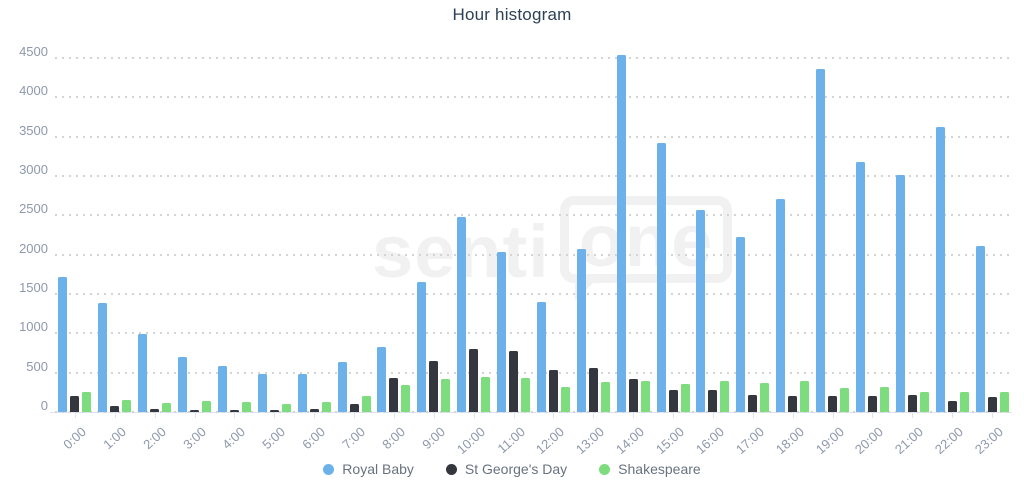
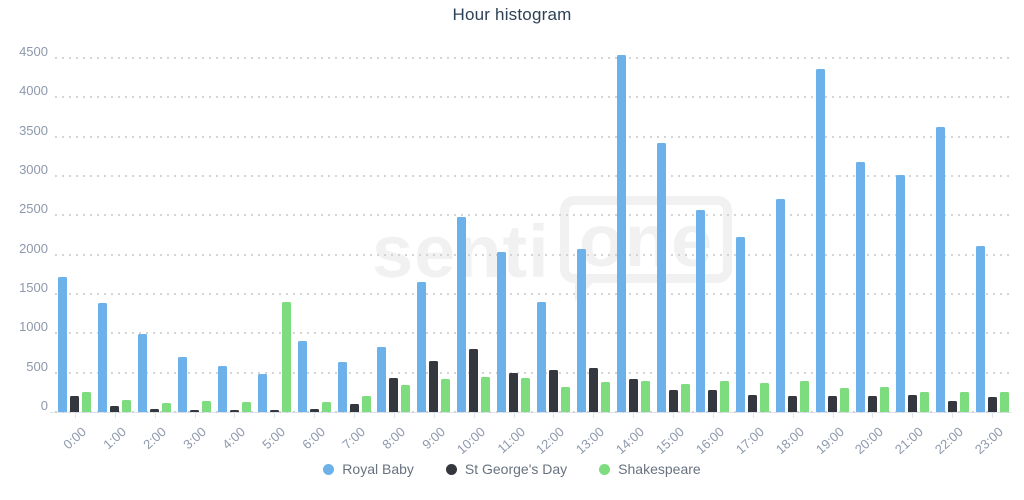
Shakespeare/5:00: 100 -> 1400
Royal Baby/6:00: 500 -> 900
St George's Day/11:00: 800 -> 500
